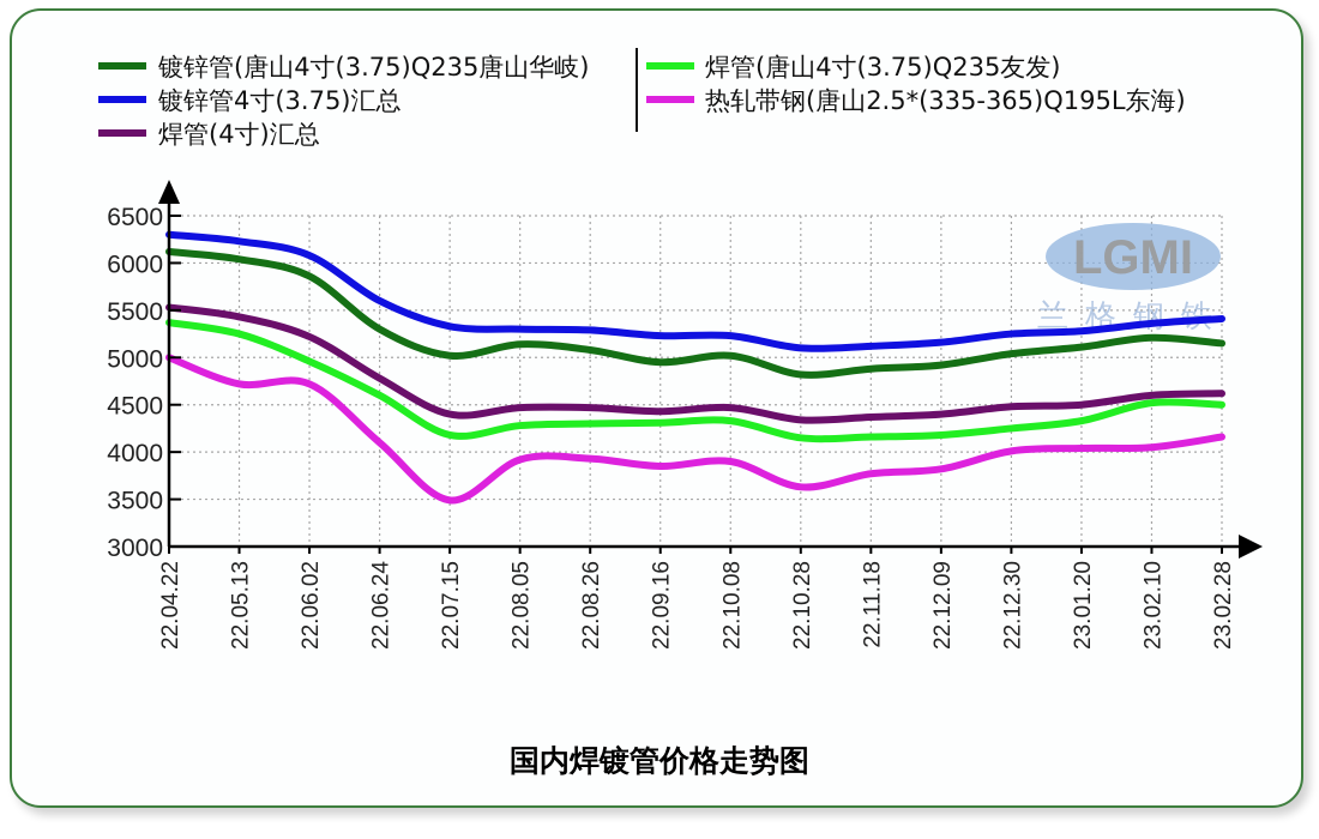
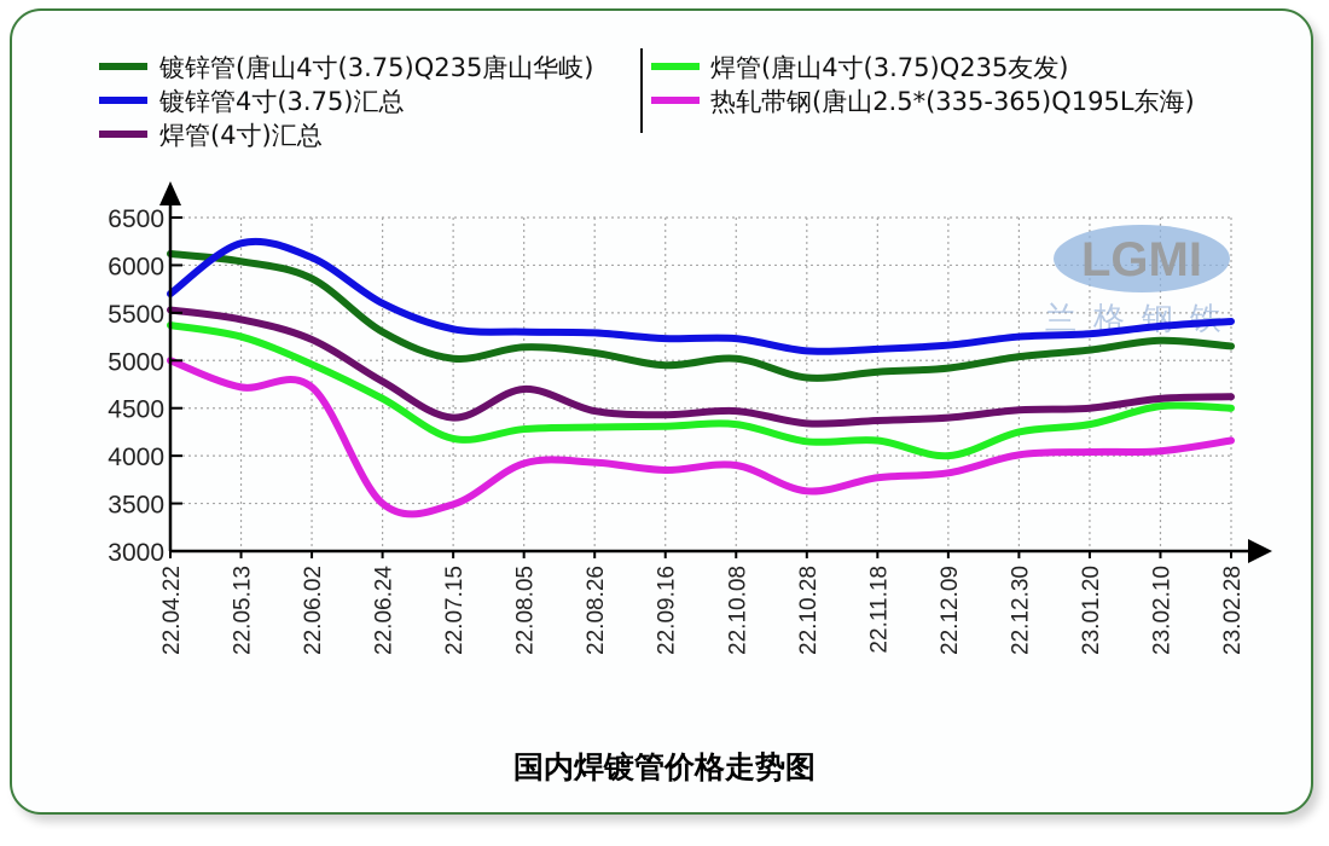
镀锌管4寸(3.75)汇总/22.04.22: 6300 -> 5700
热轧带钢(唐山2.5*(335-365)Q195L东海)/22.06.24: 4100 -> 3500
焊管(4寸)汇总/22.08.05: 4500 -> 4700
焊管(唐山4寸(3.75)Q235友发)/22.12.09: 4200 -> 4000
